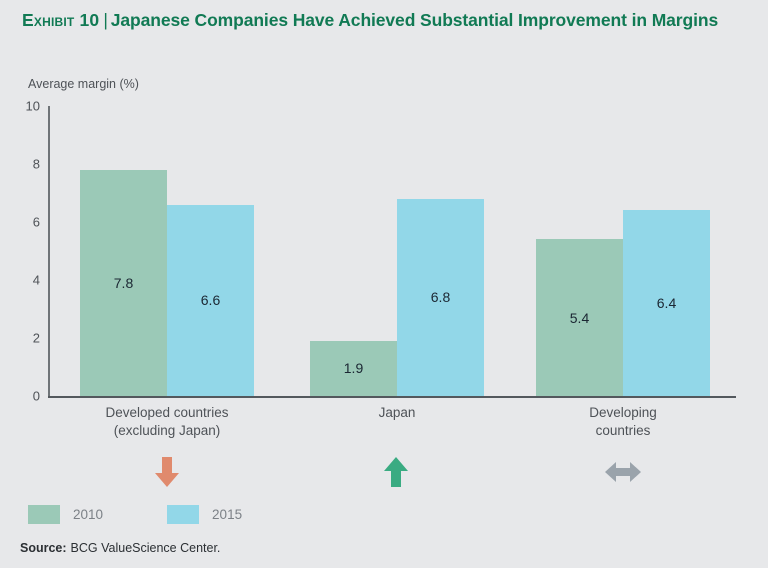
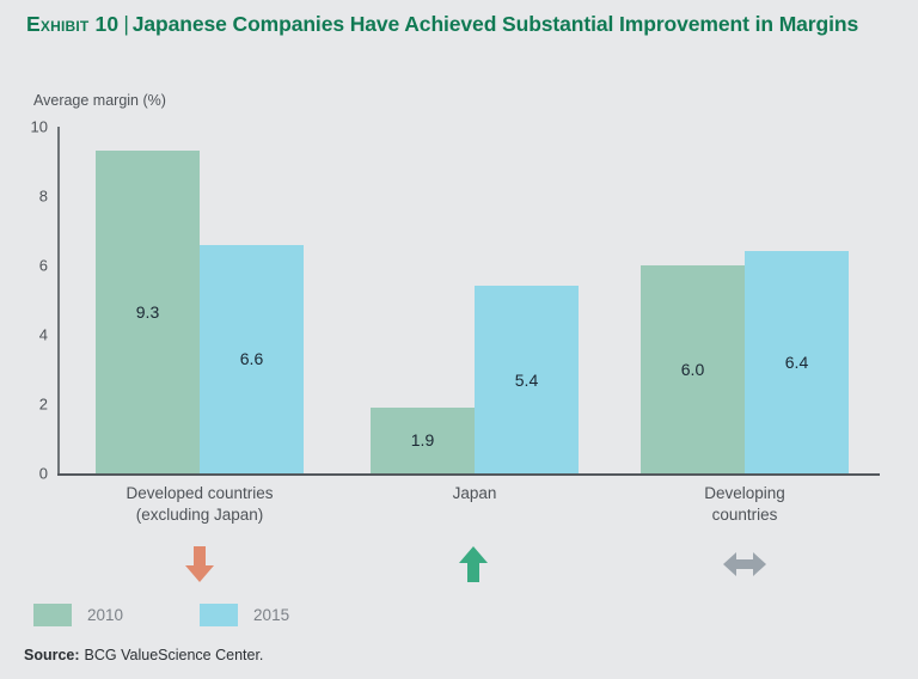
2010/Developed countries (excluding Japan): 7.8 -> 9.3
2015/Japan: 6.8 -> 5.4
2010/Developing countries: 5.4 -> 6.0
